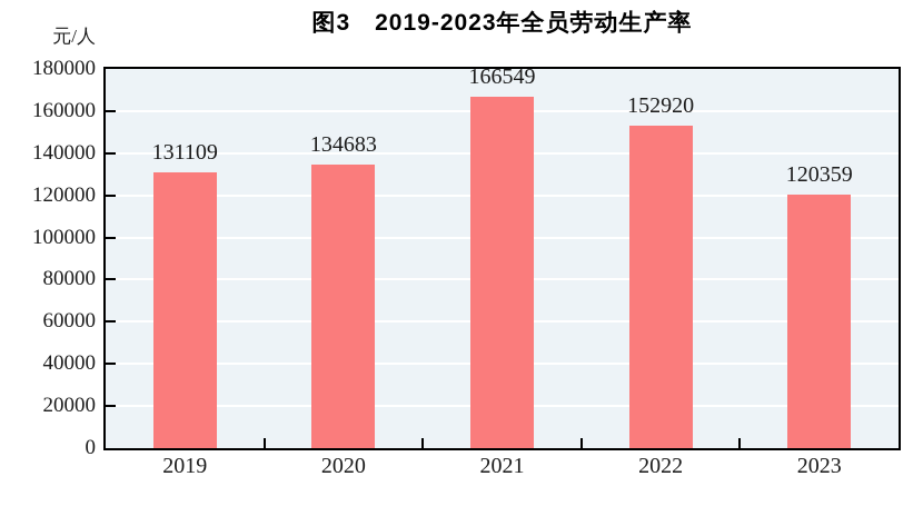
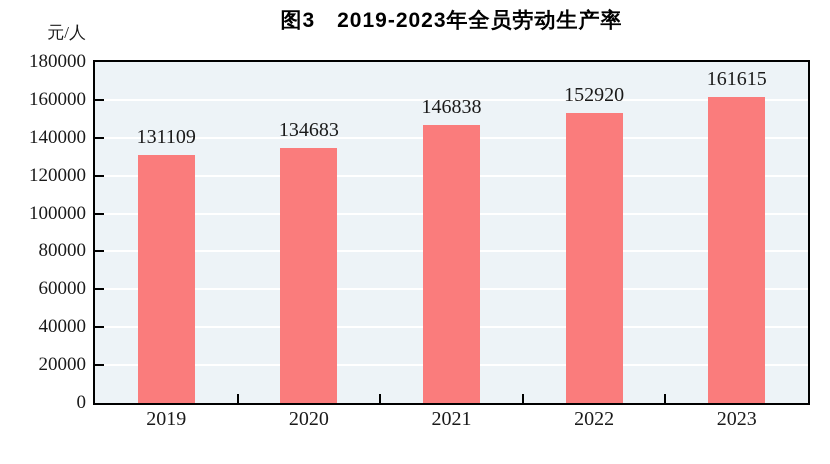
2021: 166549 -> 146838
2023: 120359 -> 161615
